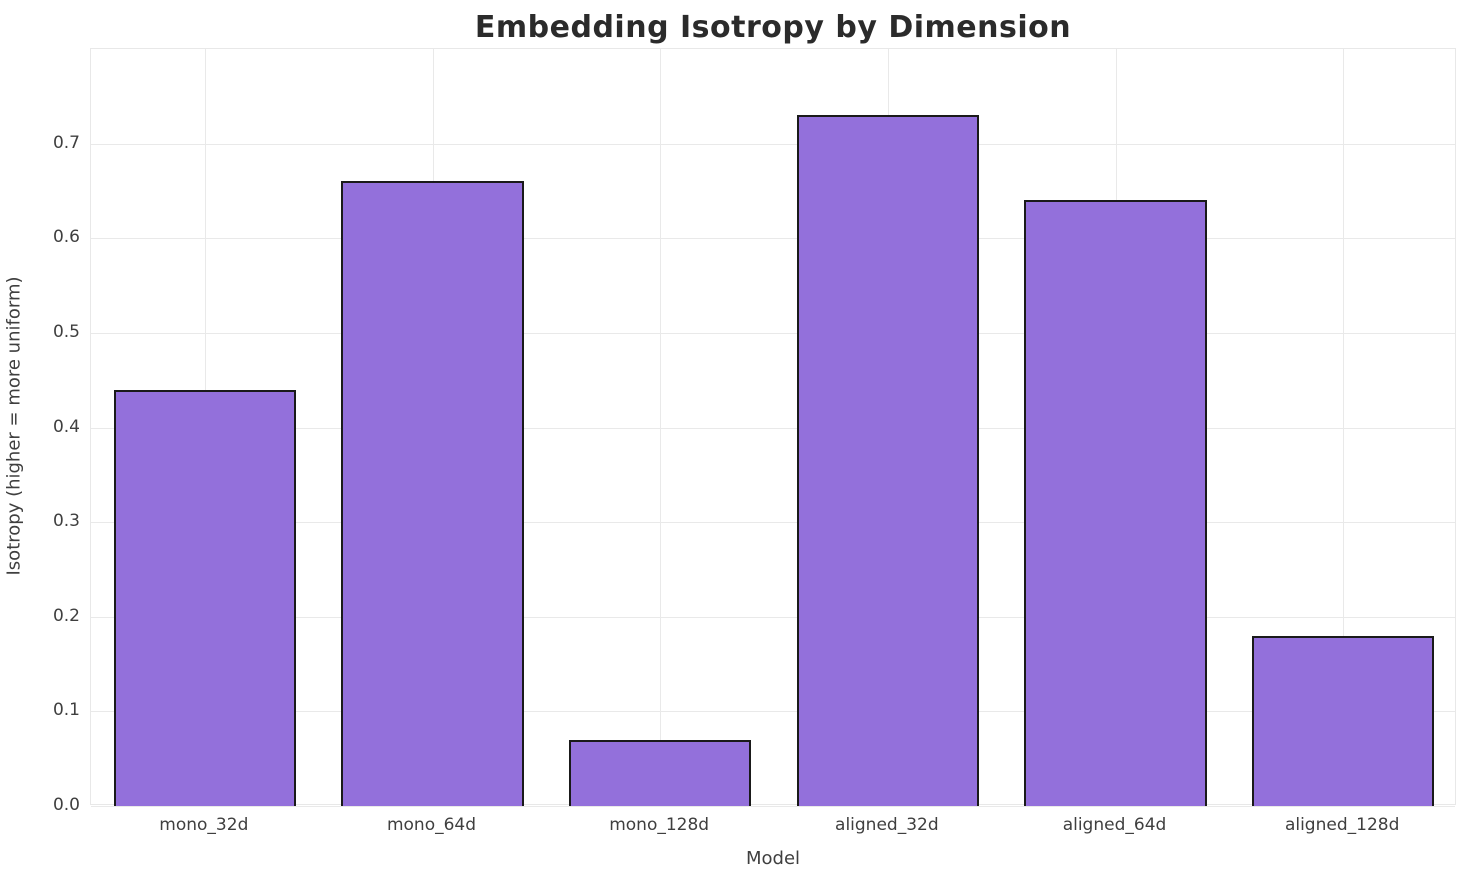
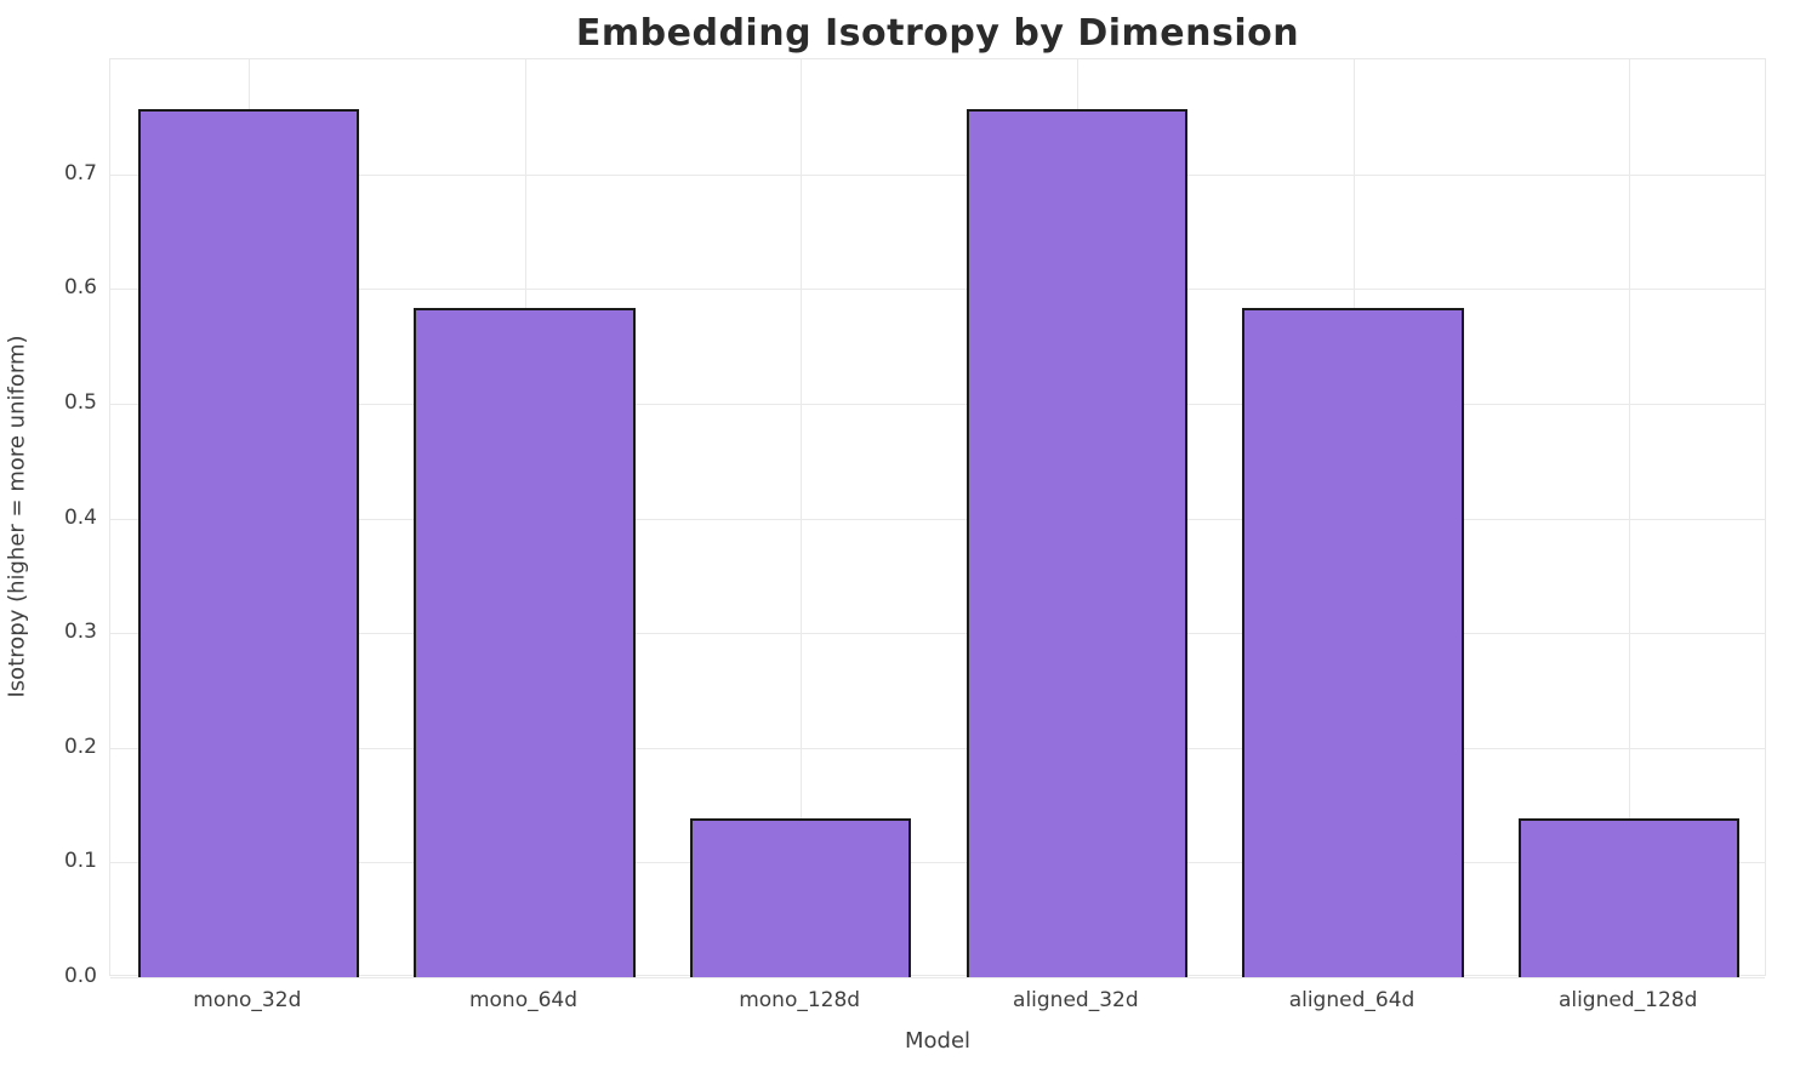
mono_32d: 0.44 -> 0.76
mono_64d: 0.66 -> 0.58
mono_128d: 0.07 -> 0.14
aligned_32d: 0.73 -> 0.76
aligned_64d: 0.64 -> 0.58
aligned_128d: 0.18 -> 0.14
